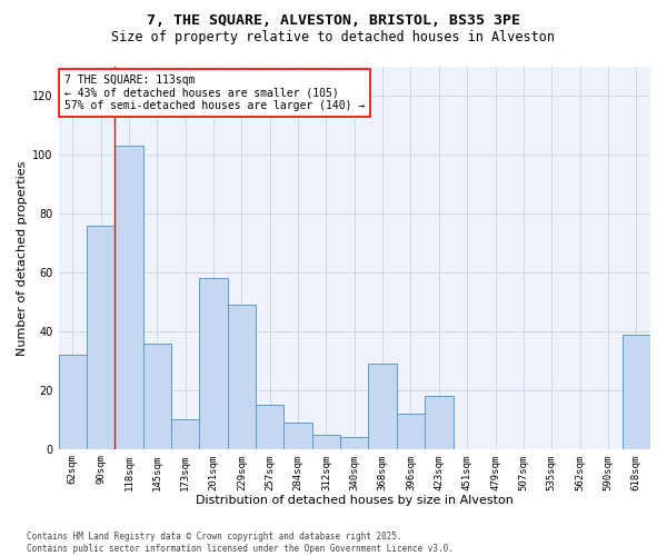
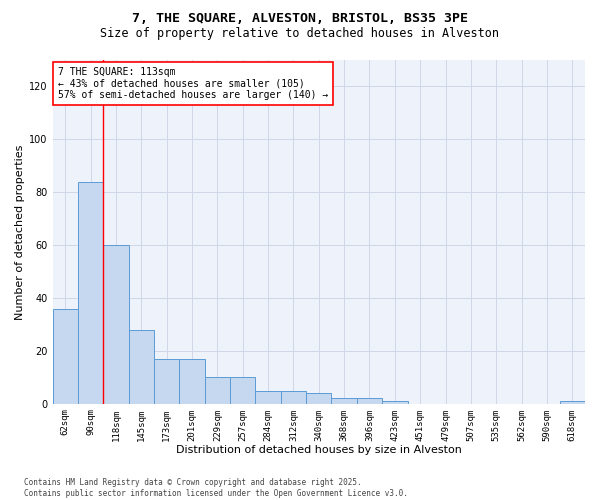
62sqm: 32 -> 36
90sqm: 76 -> 84
118sqm: 103 -> 60
145sqm: 36 -> 28
173sqm: 10 -> 17
201sqm: 58 -> 17
229sqm: 49 -> 10
257sqm: 15 -> 10
284sqm: 9 -> 5
368sqm: 29 -> 2
396sqm: 12 -> 2
423sqm: 18 -> 1
618sqm: 39 -> 1
